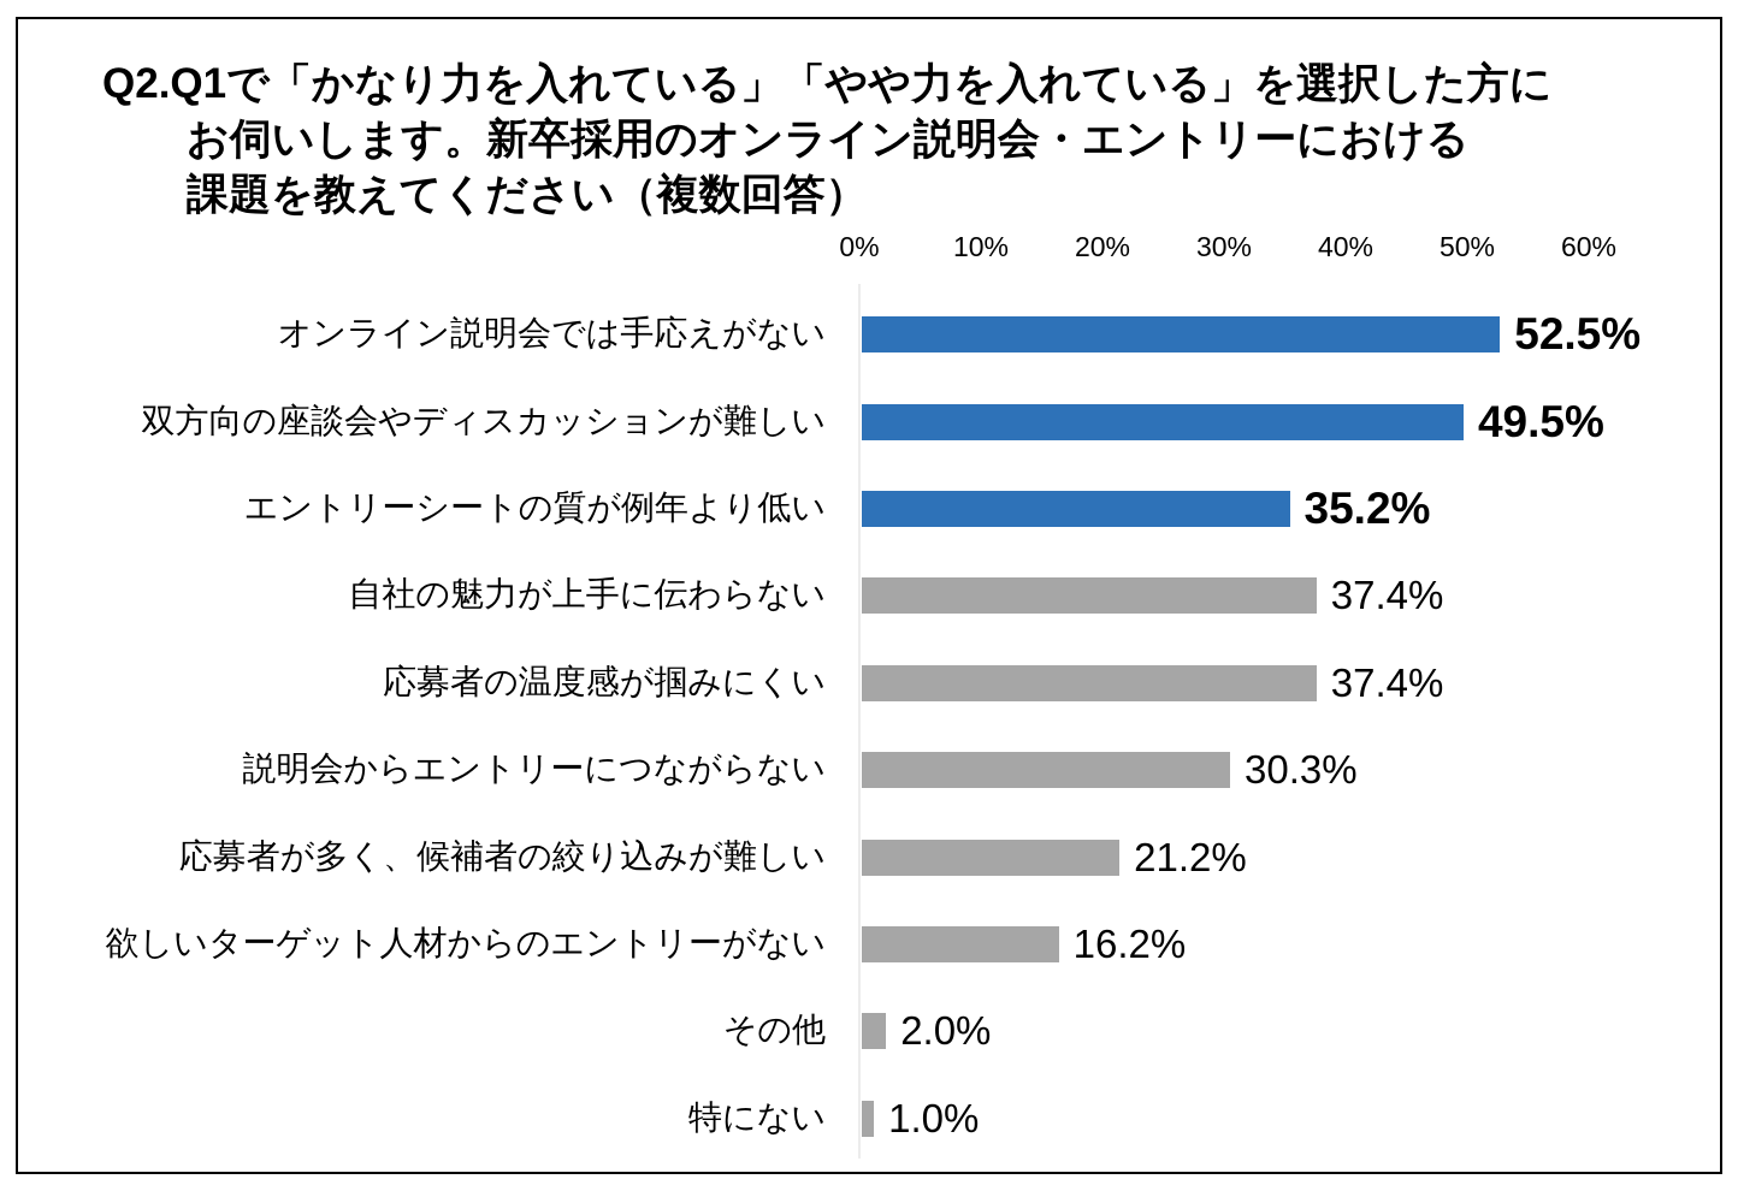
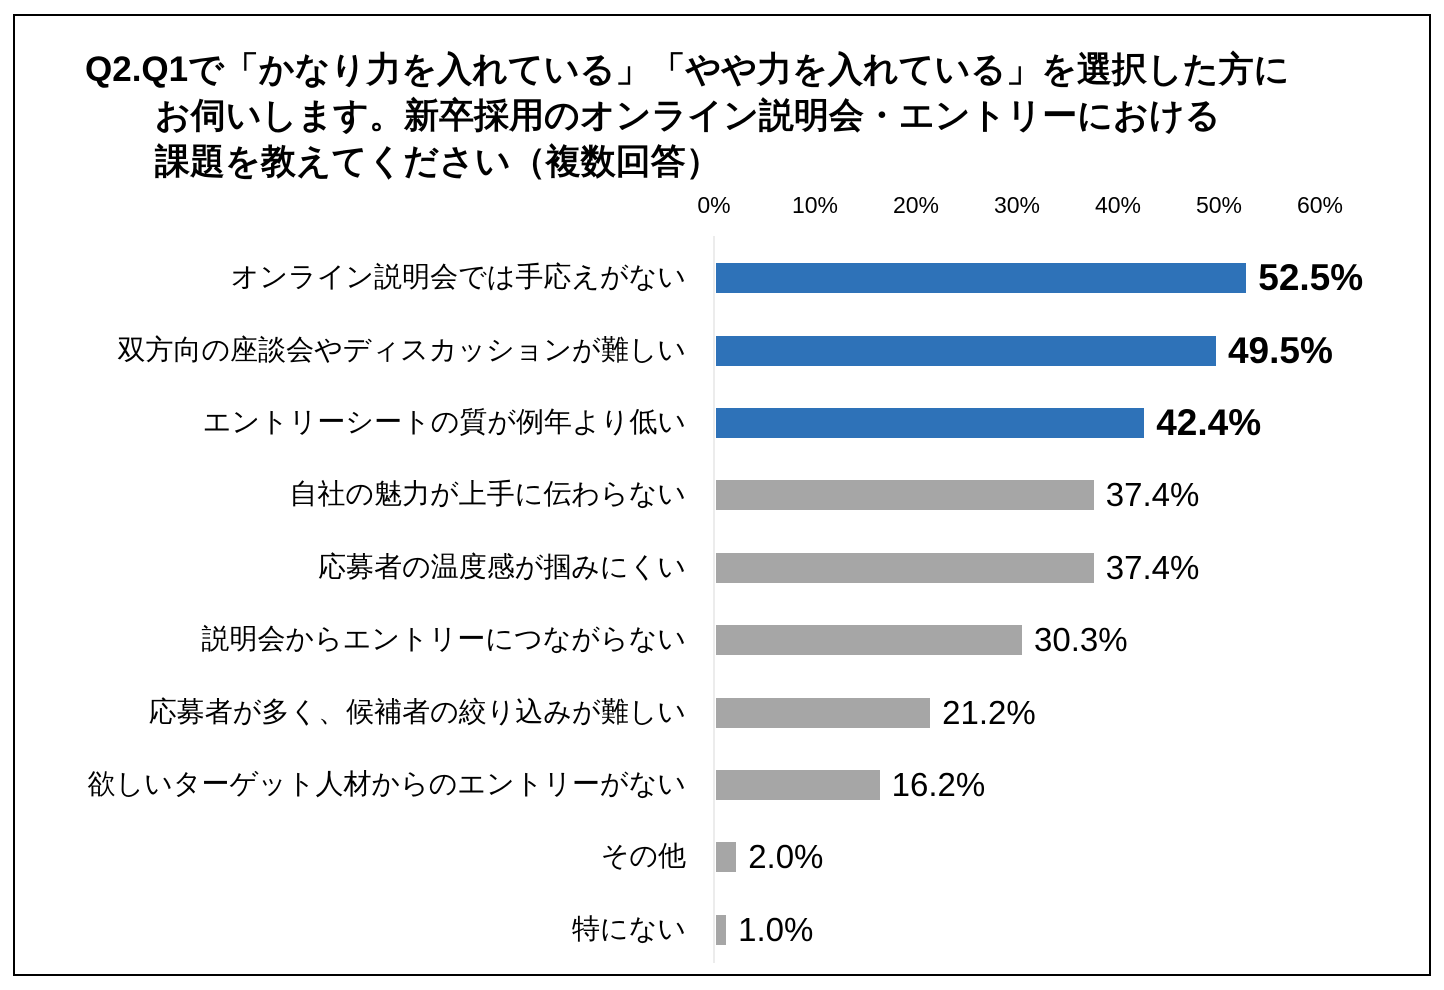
エントリーシートの質が例年より低い: 35.2% -> 42.4%
